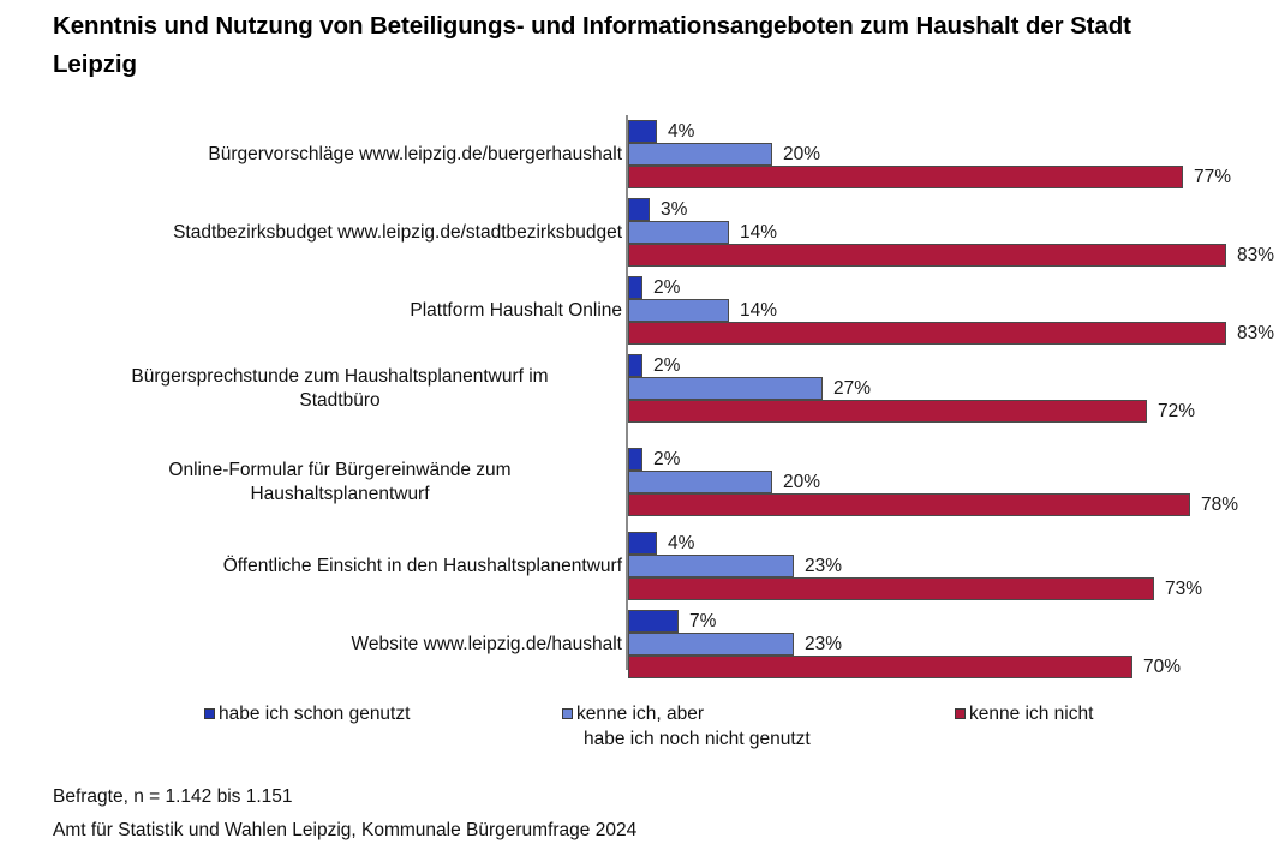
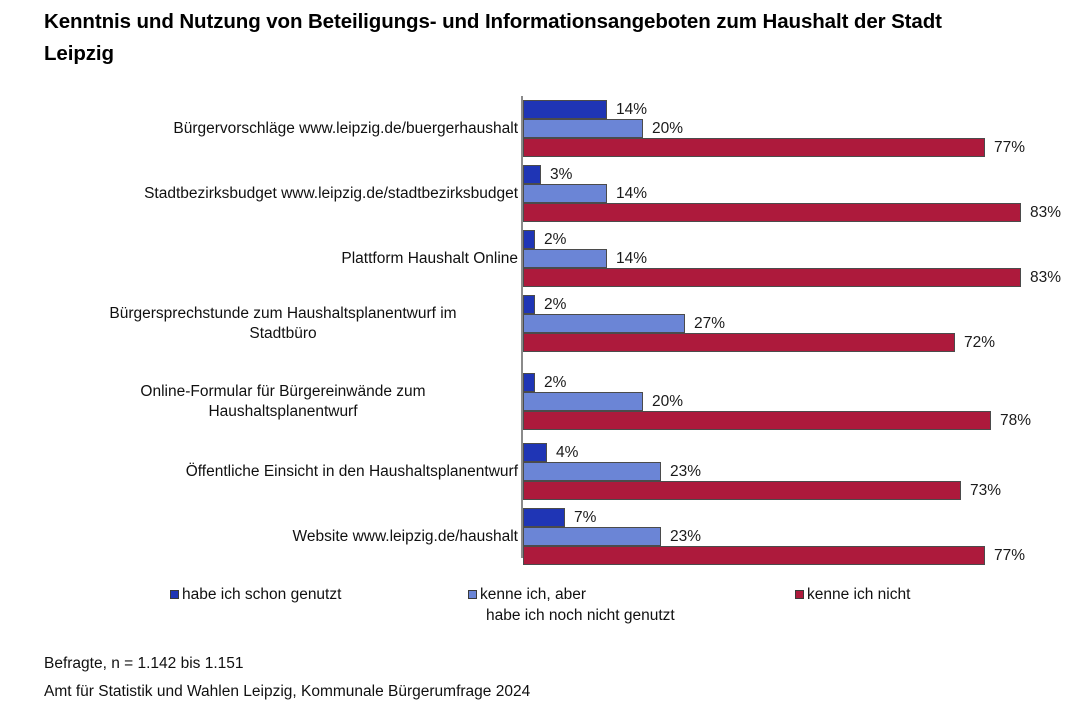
habe ich schon genutzt/Bürgervorschläge www.leipzig.de/buergerhaushalt: 4% -> 14%
kenne ich nicht/Website www.leipzig.de/haushalt: 70% -> 77%
